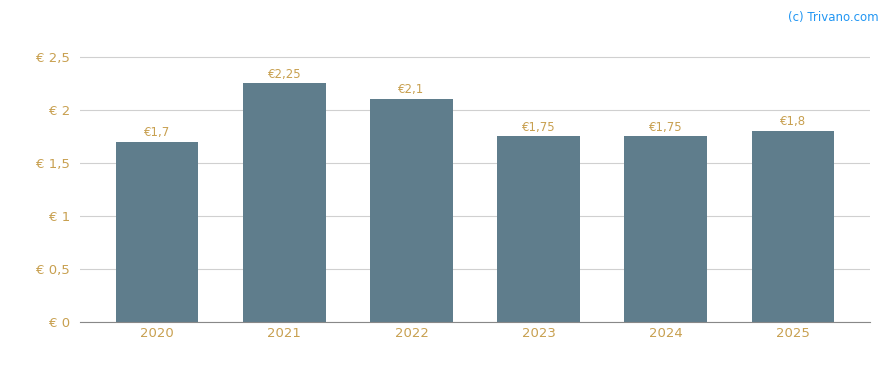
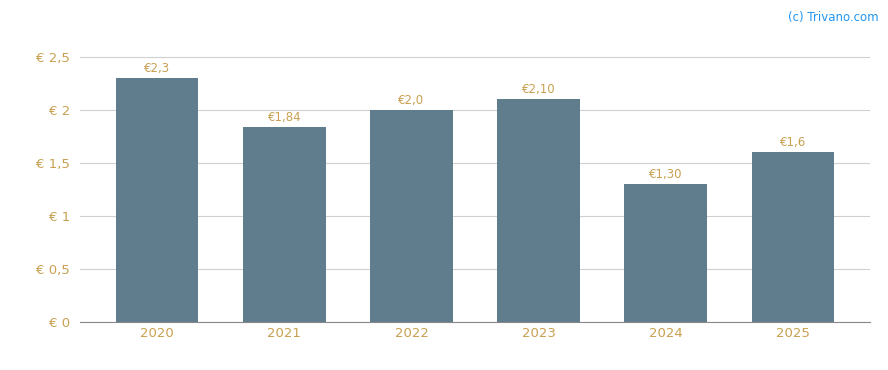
2020: €1,7 -> €2,3
2021: €2,25 -> €1,84
2022: €2,1 -> €2,0
2023: €1,75 -> €2,10
2024: €1,75 -> €1,30
2025: €1,8 -> €1,6
